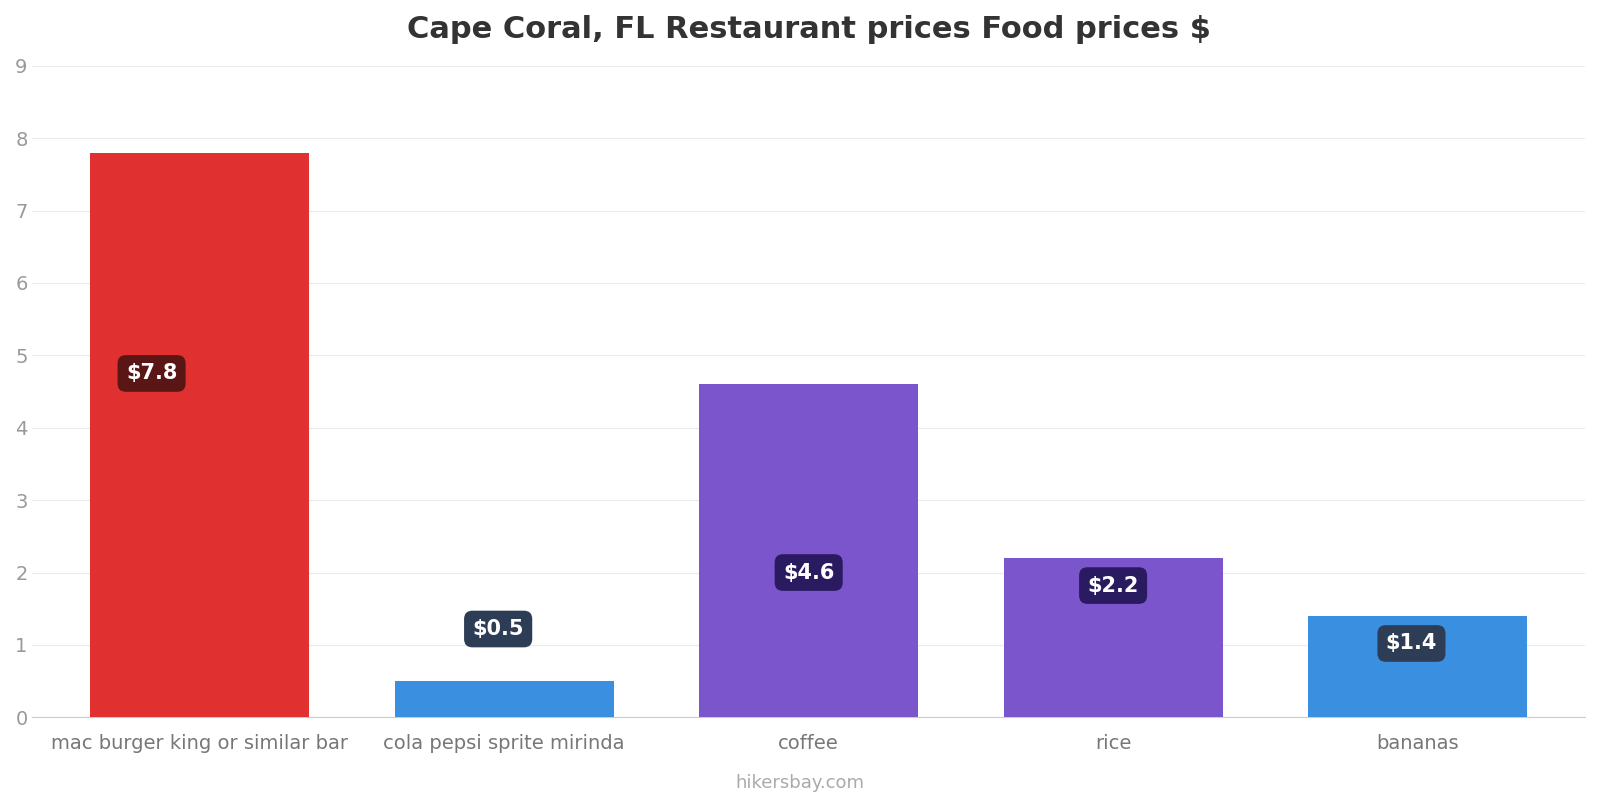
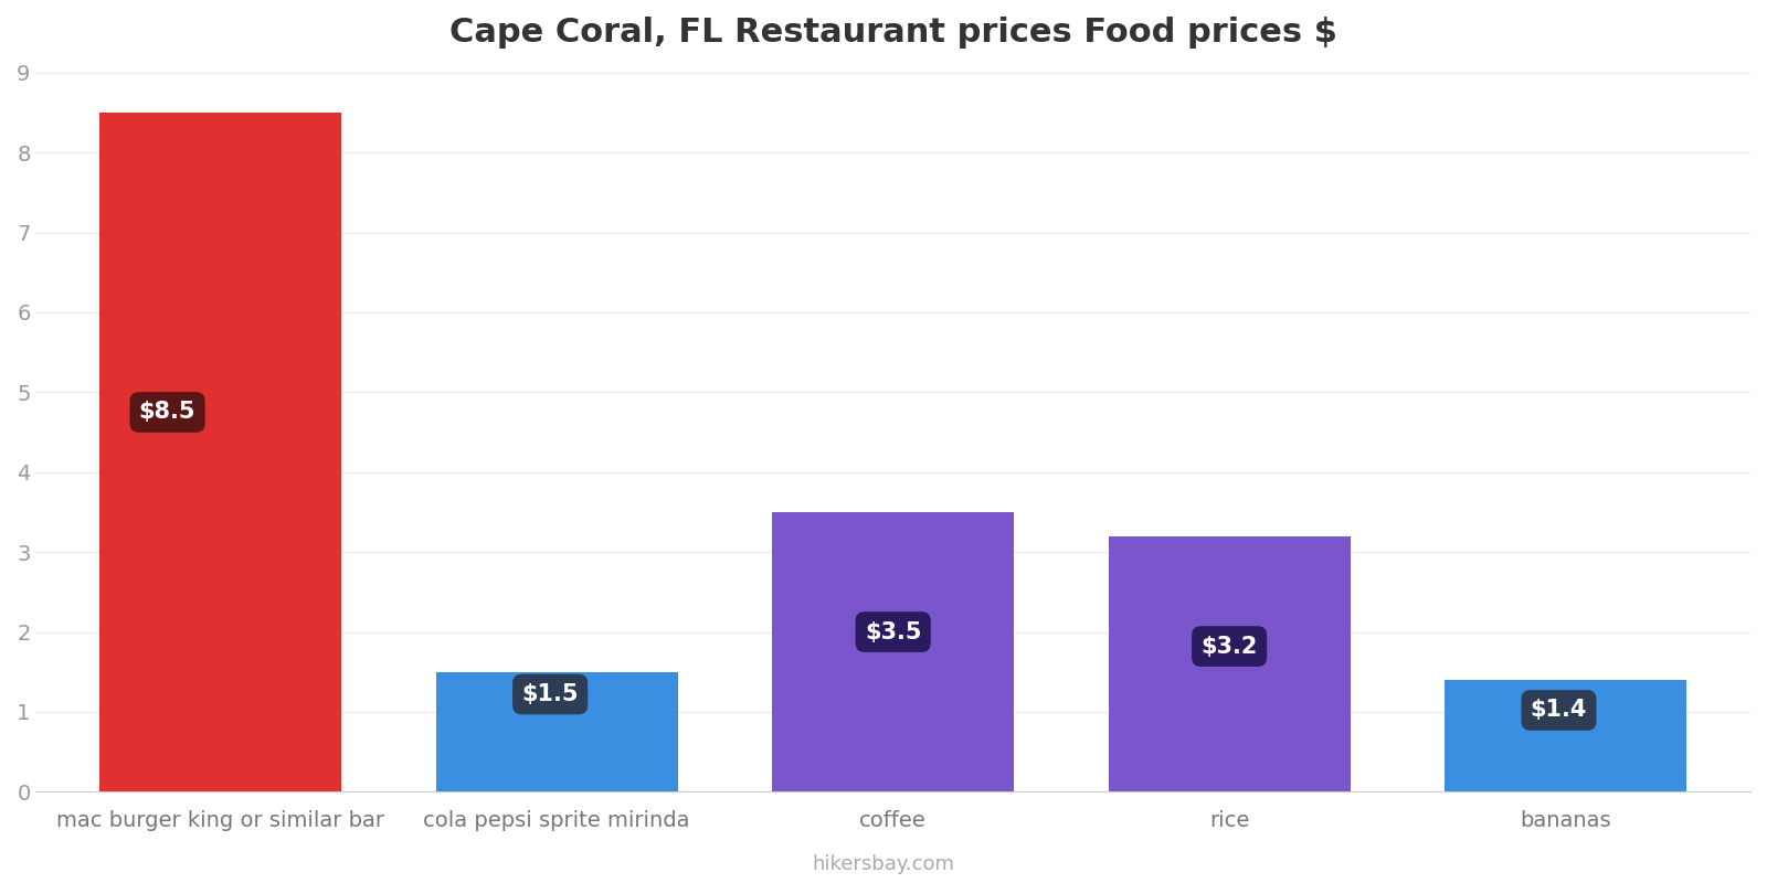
mac burger king or similar bar: $7.8 -> $8.5
cola pepsi sprite mirinda: $0.5 -> $1.5
coffee: $4.6 -> $3.5
rice: $2.2 -> $3.2
